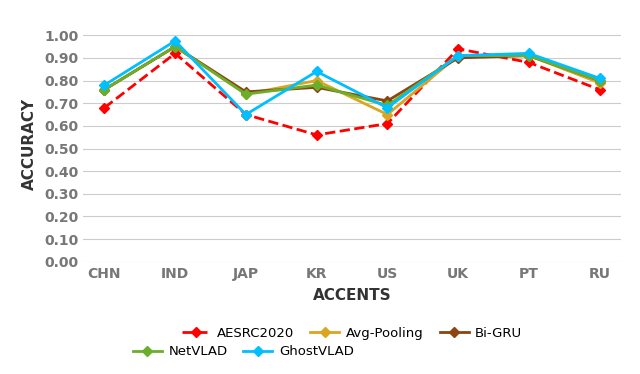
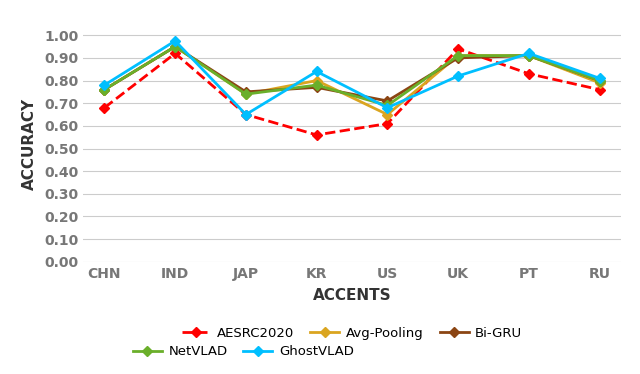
GhostVLAD/UK: 0.910 -> 0.820
AESRC2020/PT: 0.88 -> 0.83
